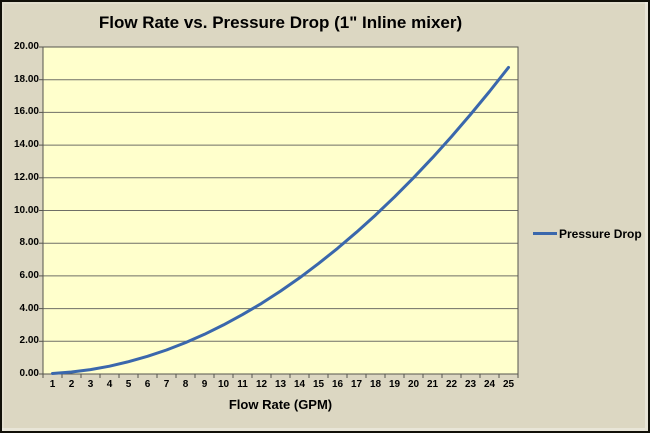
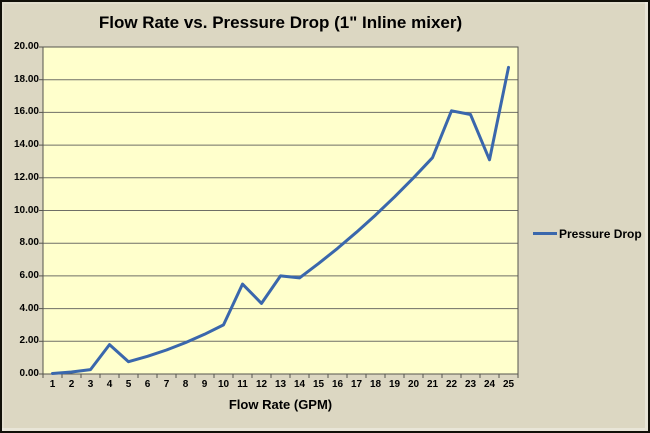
4: 0.5 -> 1.8
11: 3.6 -> 5.5
13: 5.1 -> 6.0
22: 14.5 -> 16.1
24: 17.3 -> 13.1
